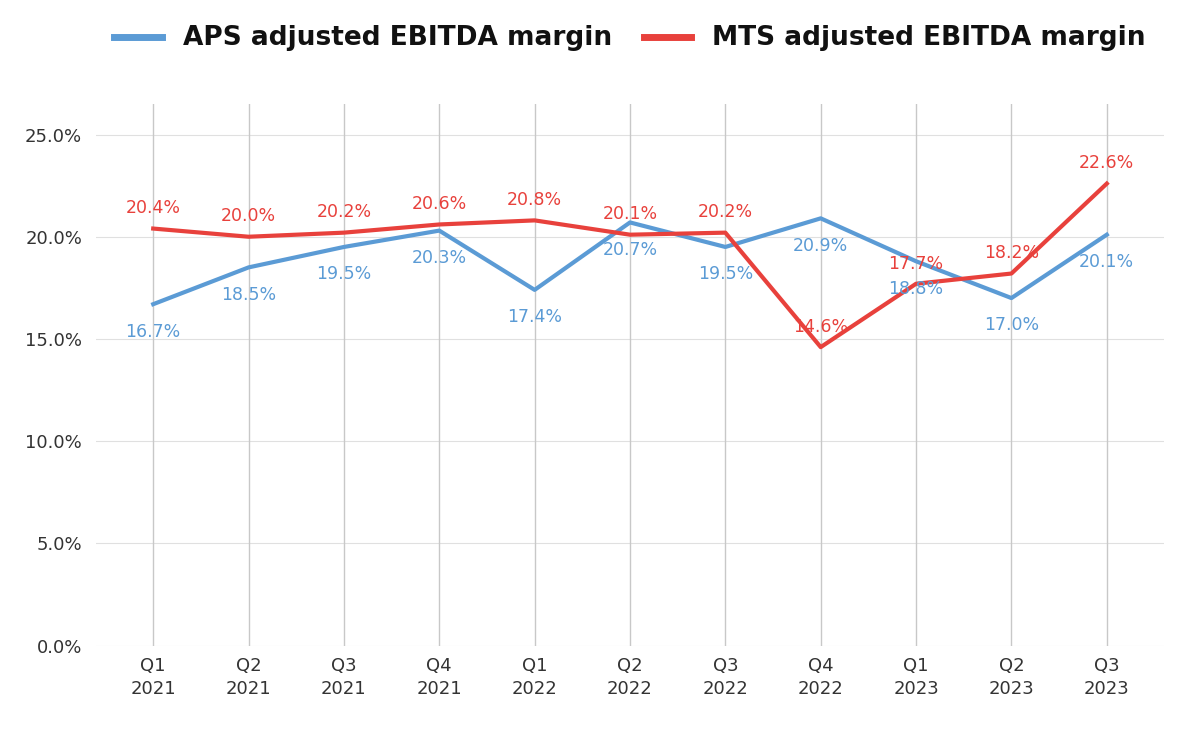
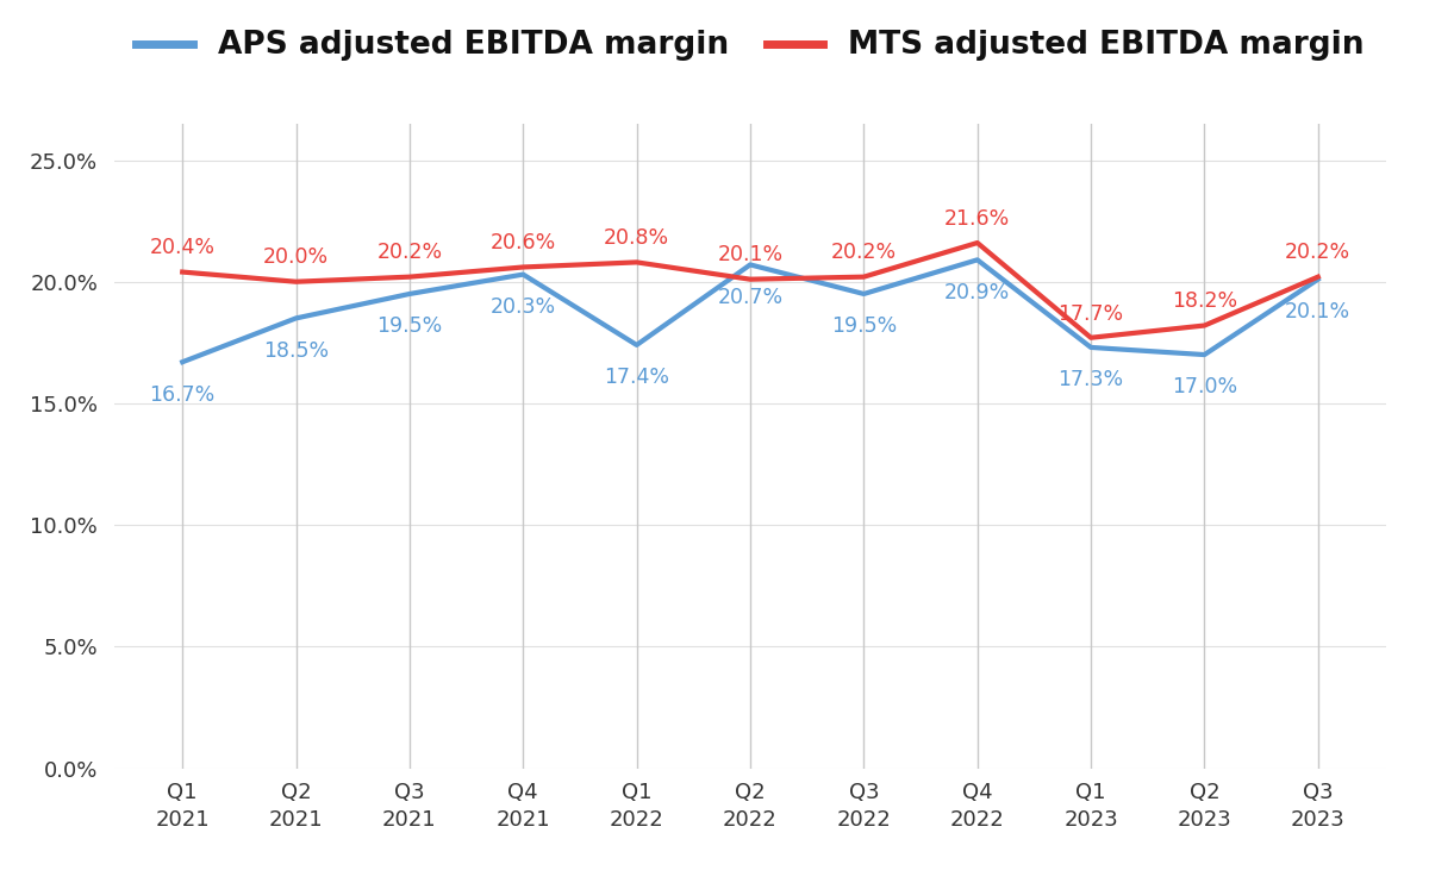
MTS adjusted EBITDA margin/Q4 2022: 14.6% -> 21.6%
APS adjusted EBITDA margin/Q1 2023: 18.8% -> 17.3%
MTS adjusted EBITDA margin/Q3 2023: 22.6% -> 20.2%
